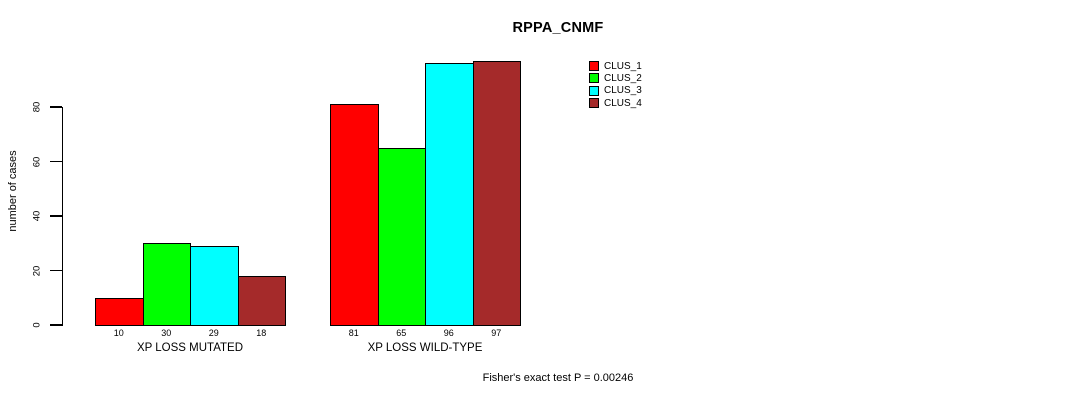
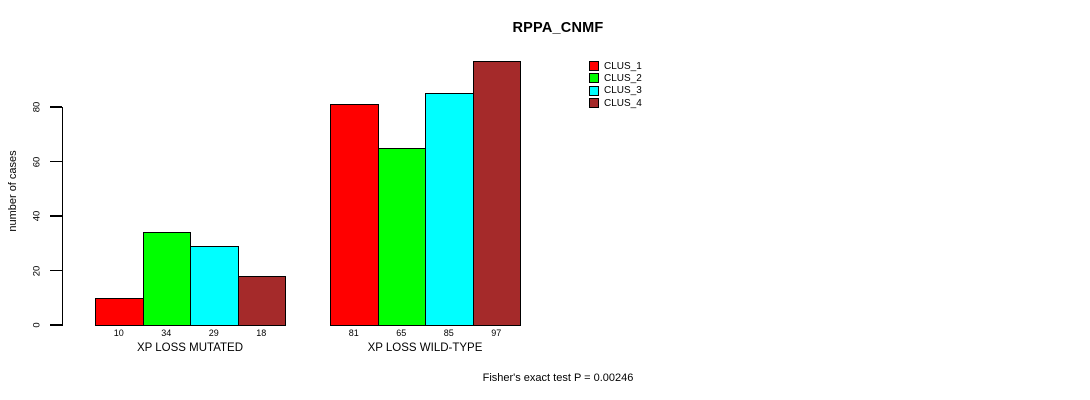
CLUS_2/XP LOSS MUTATED: 30 -> 34
CLUS_3/XP LOSS WILD-TYPE: 96 -> 85
